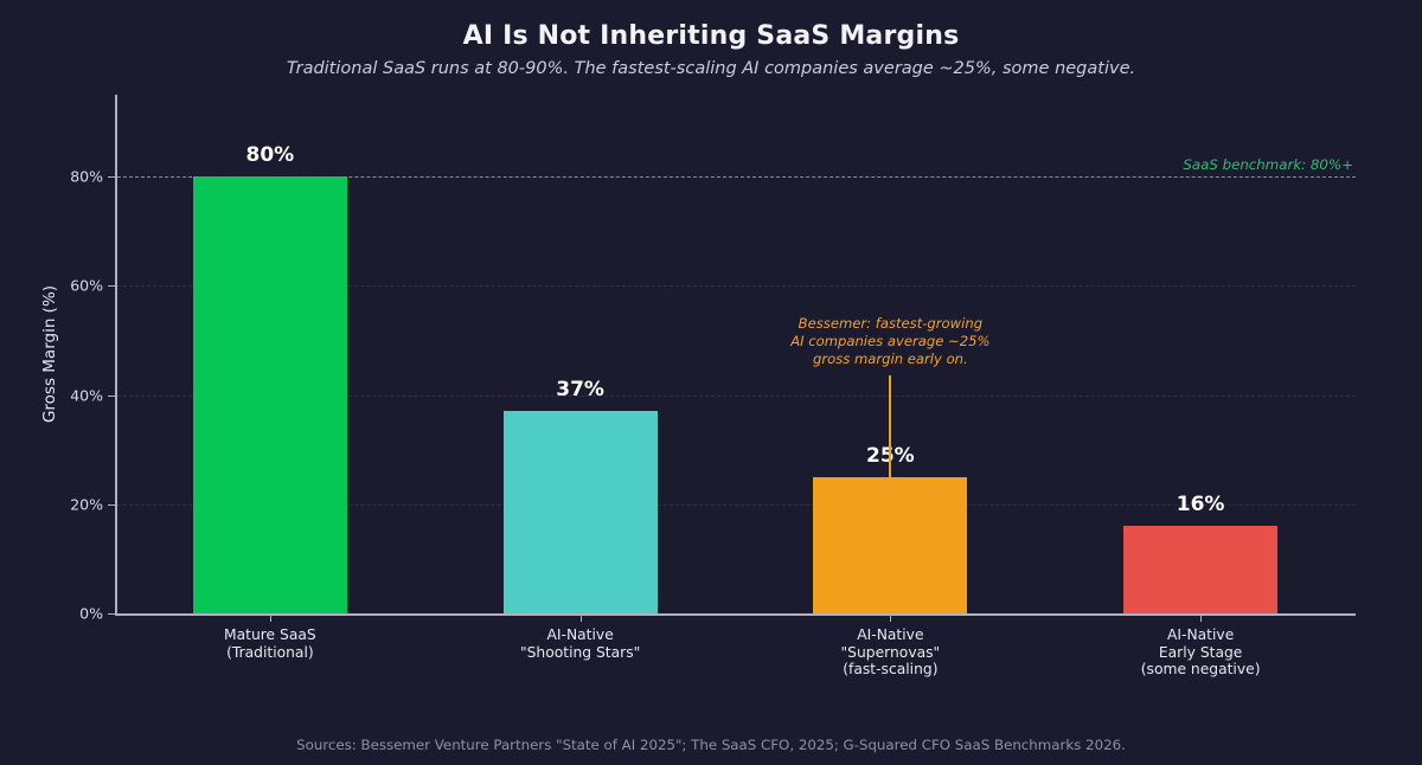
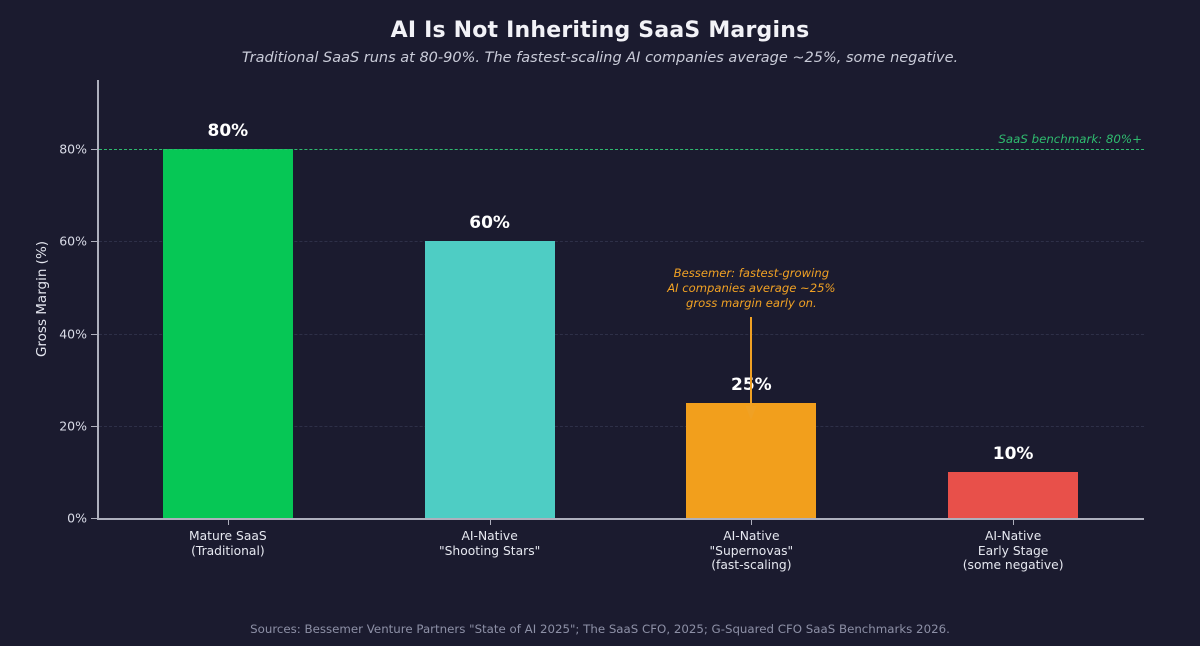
AI-Native "Shooting Stars": 37% -> 60%
AI-Native Early Stage (some negative): 16% -> 10%
